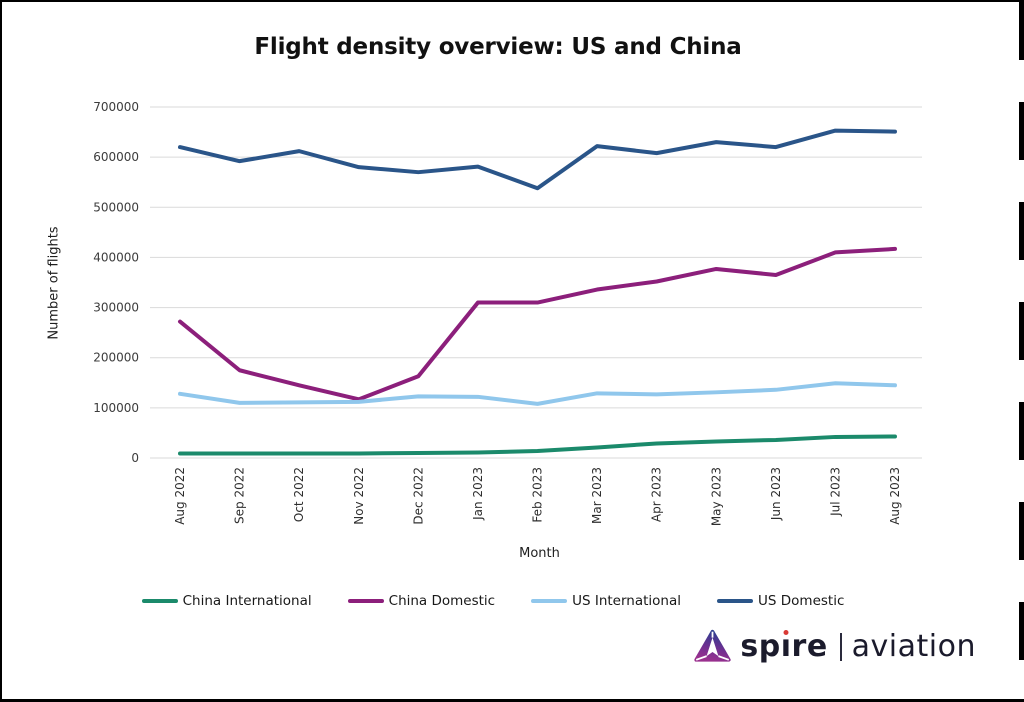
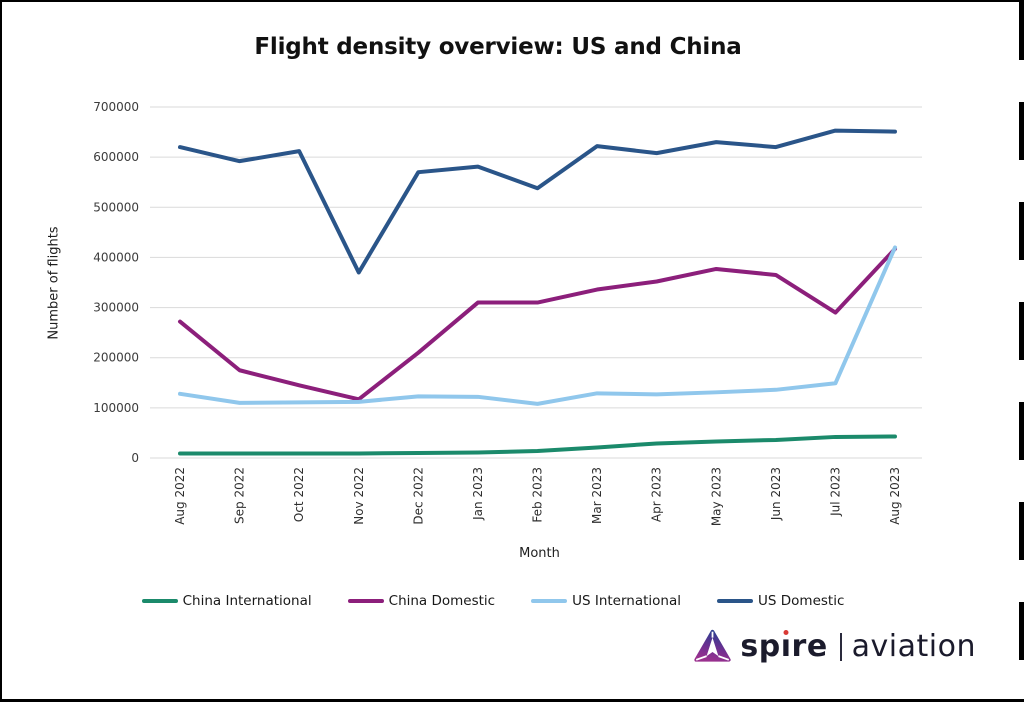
US Domestic/Nov 2022: 580000 -> 370000
China Domestic/Dec 2022: 160000 -> 210000
China Domestic/Jul 2023: 410000 -> 290000
US International/Aug 2023: 140000 -> 420000
